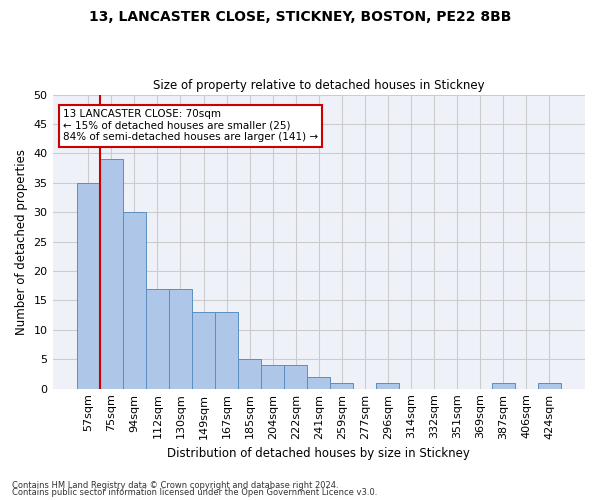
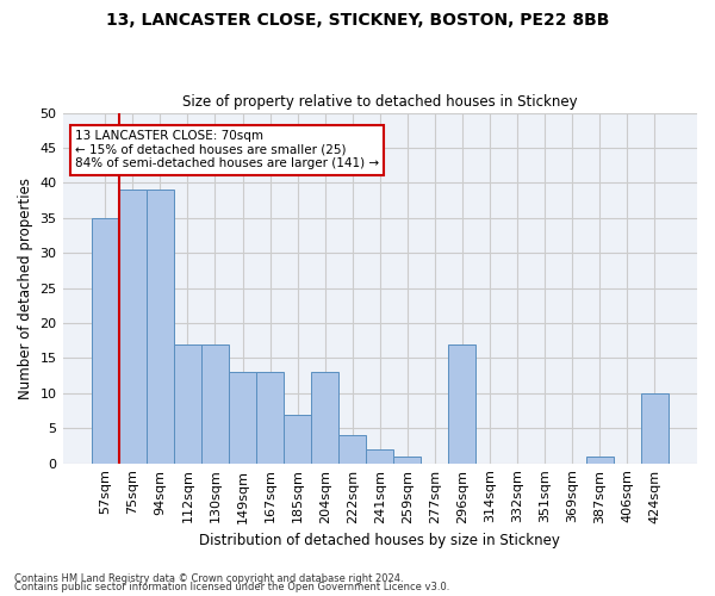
94sqm: 30 -> 39
185sqm: 5 -> 7
204sqm: 4 -> 13
296sqm: 1 -> 17
424sqm: 1 -> 10
